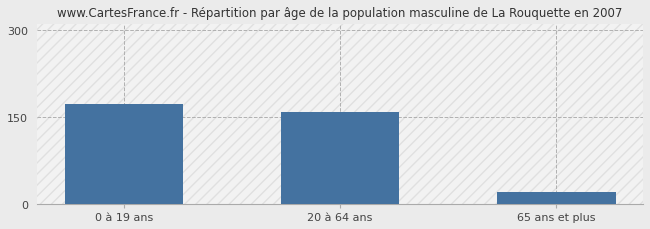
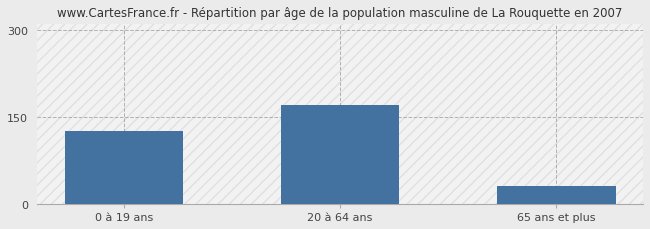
0 à 19 ans: 172 -> 125
20 à 64 ans: 158 -> 170
65 ans et plus: 20 -> 30
